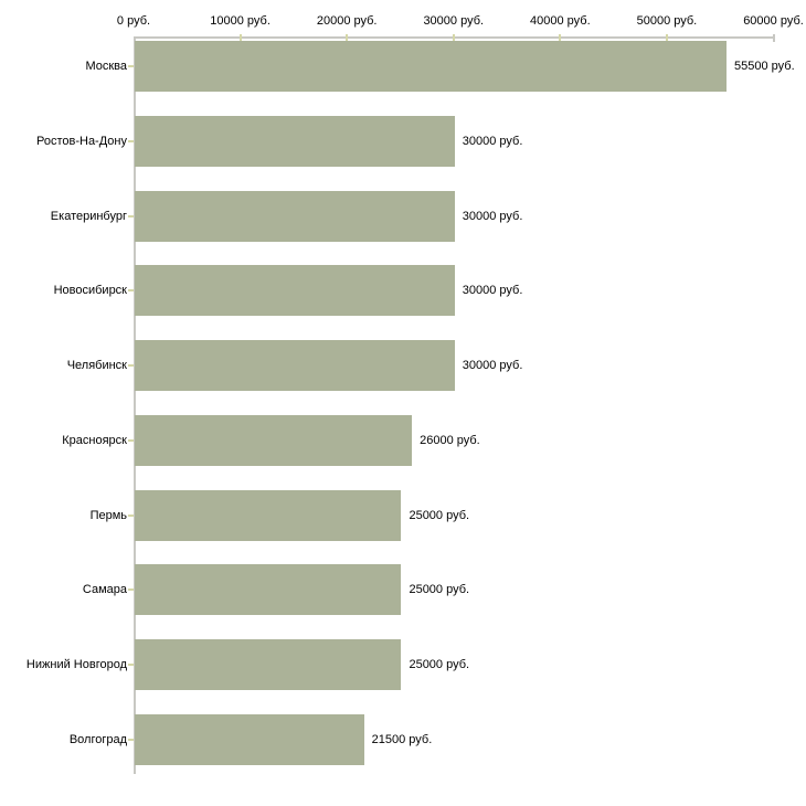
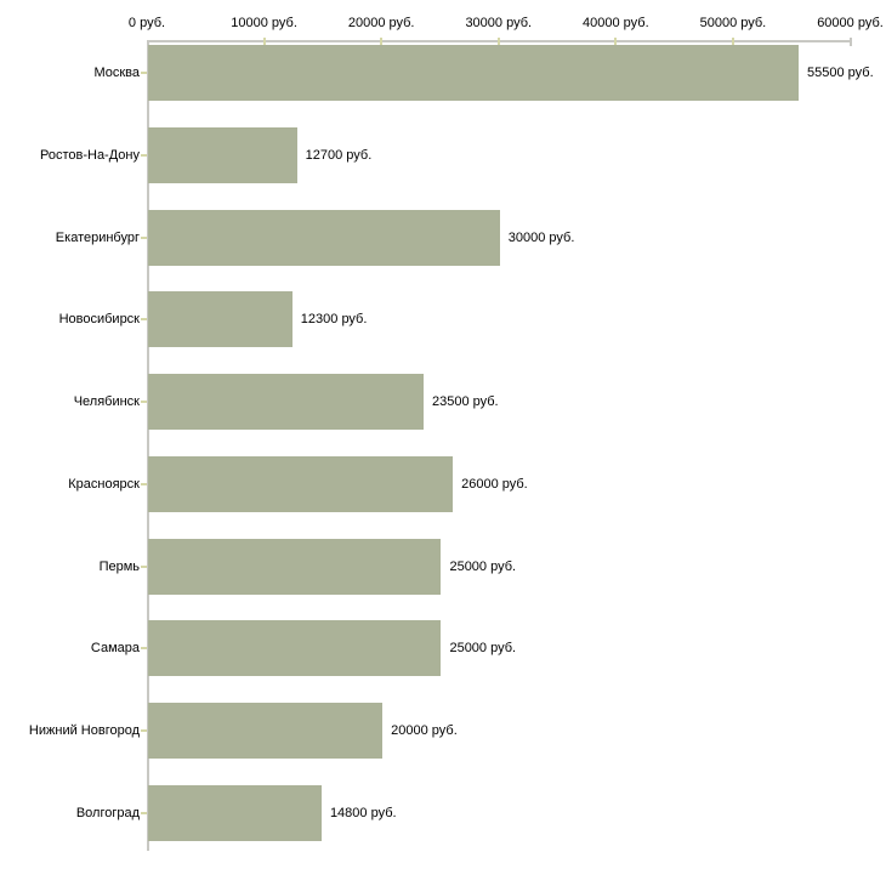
Ростов-На-Дону: 30000 -> 12700
Новосибирск: 30000 -> 12300
Челябинск: 30000 -> 23500
Нижний Новгород: 25000 -> 20000
Волгоград: 21500 -> 14800
